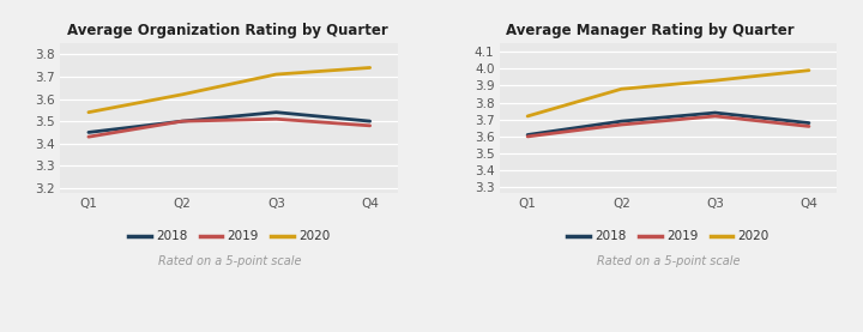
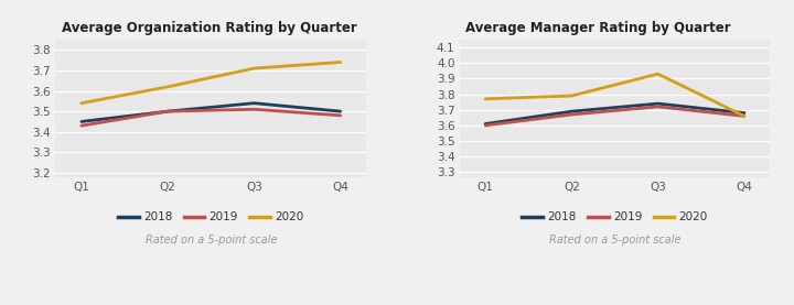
Average Manager Rating by Quarter/2020/Q1: 3.72 -> 3.77
Average Manager Rating by Quarter/2020/Q2: 3.88 -> 3.79
Average Manager Rating by Quarter/2020/Q4: 3.99 -> 3.66
